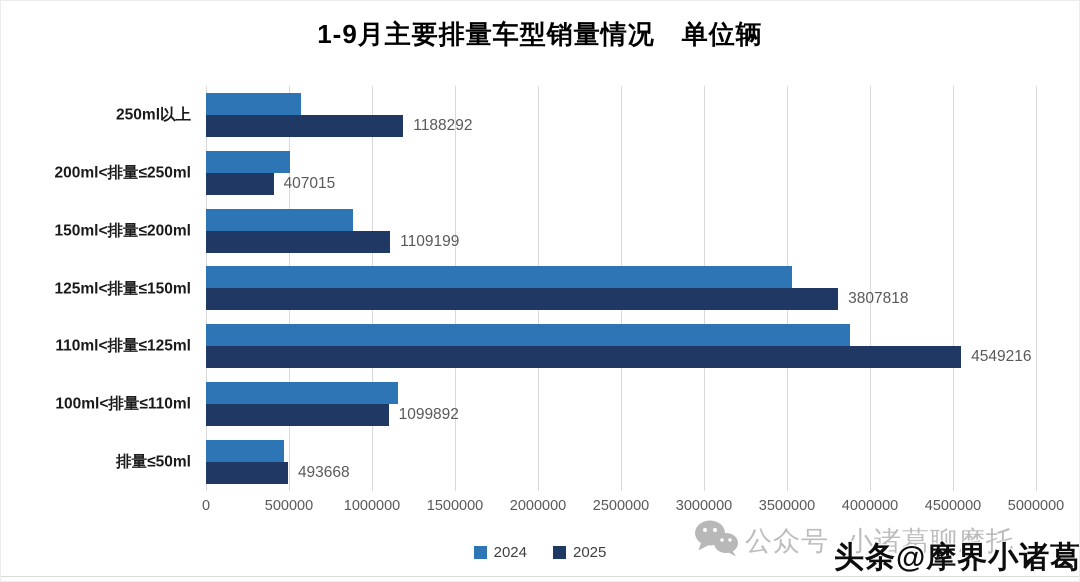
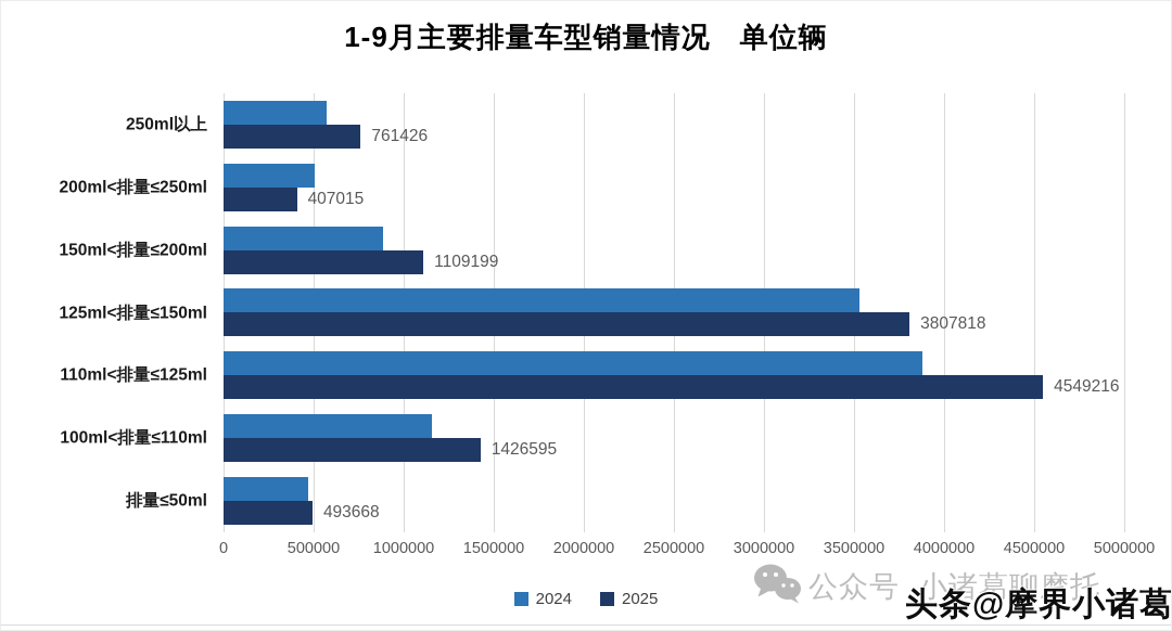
2025/250ml以上: 1188292 -> 761426
2025/100ml<排量≤110ml: 1099892 -> 1426595
